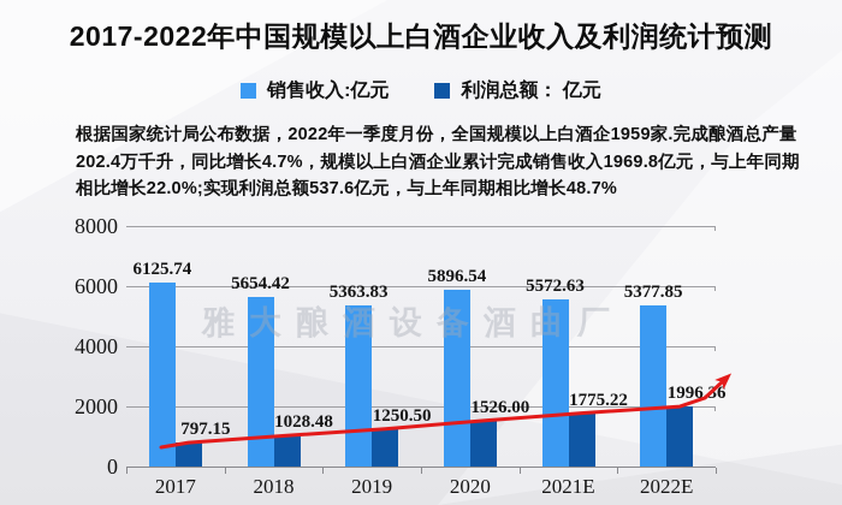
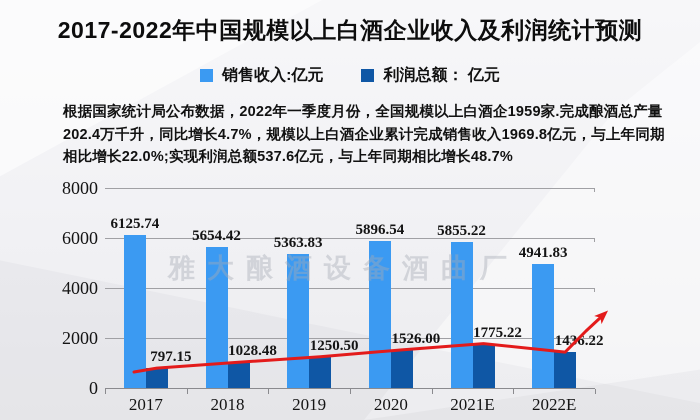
销售收入:亿元/2021E: 5572.63 -> 5855.22
销售收入:亿元/2022E: 5377.85 -> 4941.83
利润总额：亿元/2022E: 1996.36 -> 1436.22
